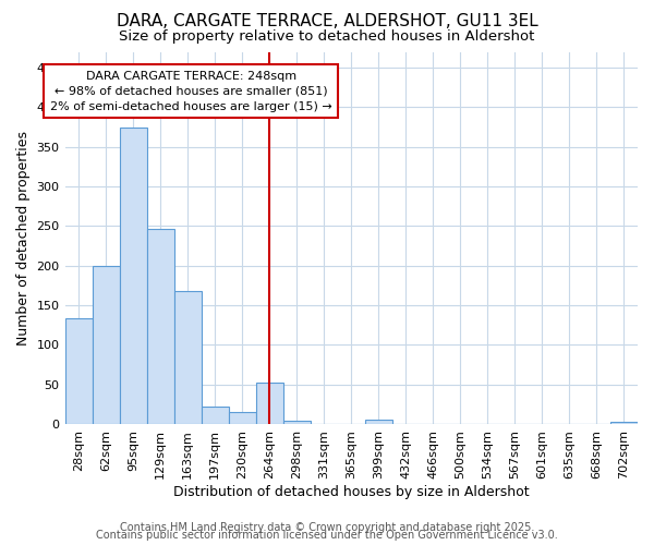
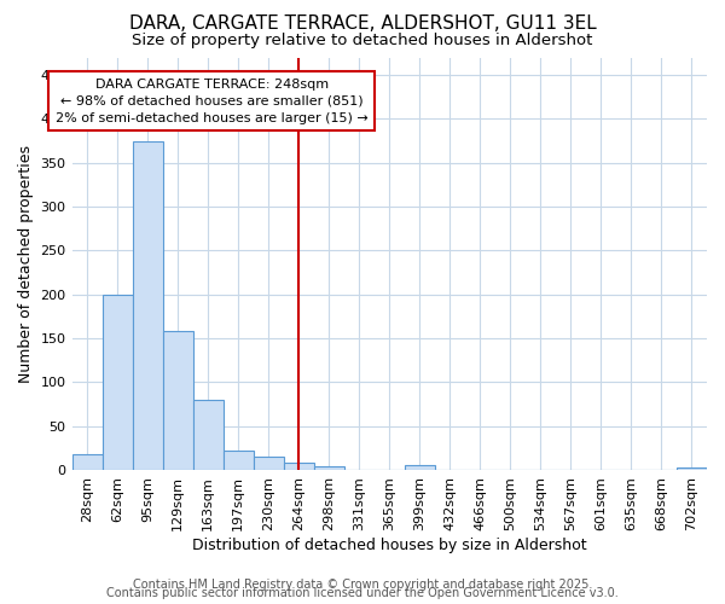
28sqm: 134 -> 18
129sqm: 246 -> 158
163sqm: 168 -> 80
264sqm: 52 -> 8
